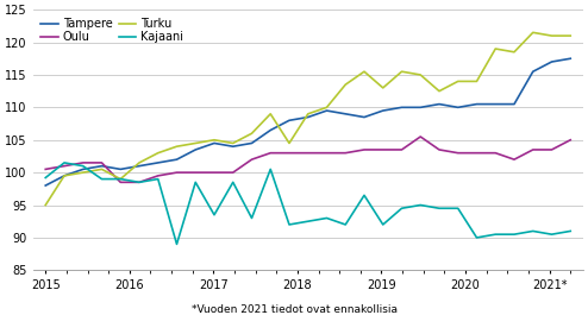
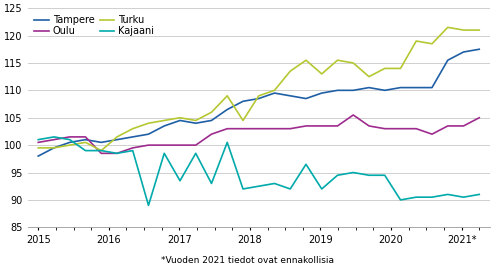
Turku/2015: 95.0 -> 99.5
Kajaani/2015: 99.2 -> 101.0
